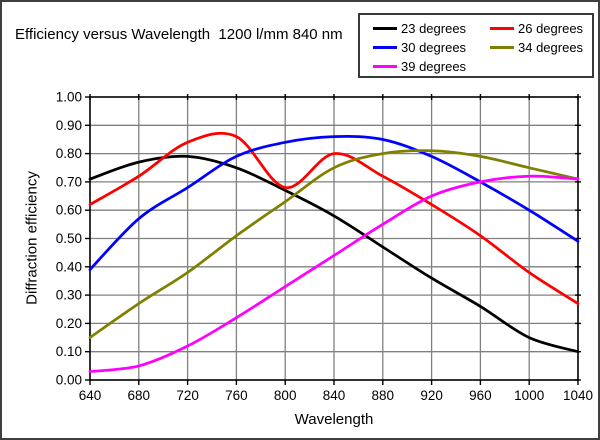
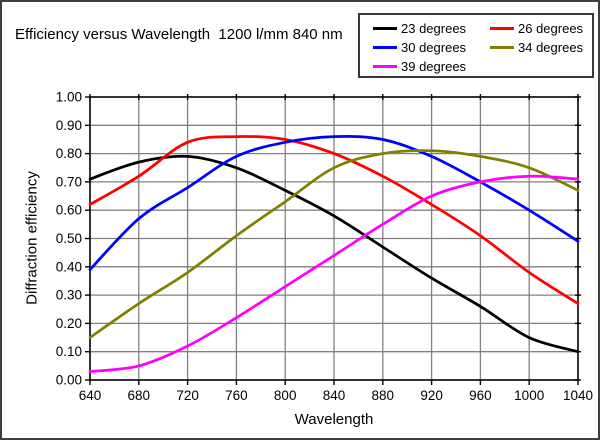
26 degrees/800: 0.68 -> 0.85
34 degrees/1040: 0.71 -> 0.67
